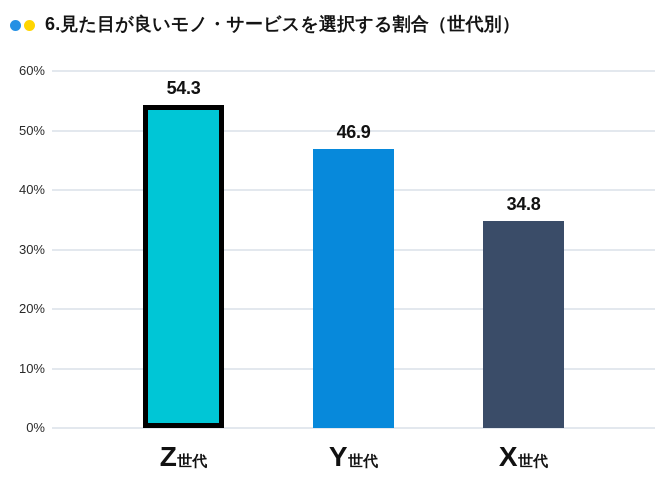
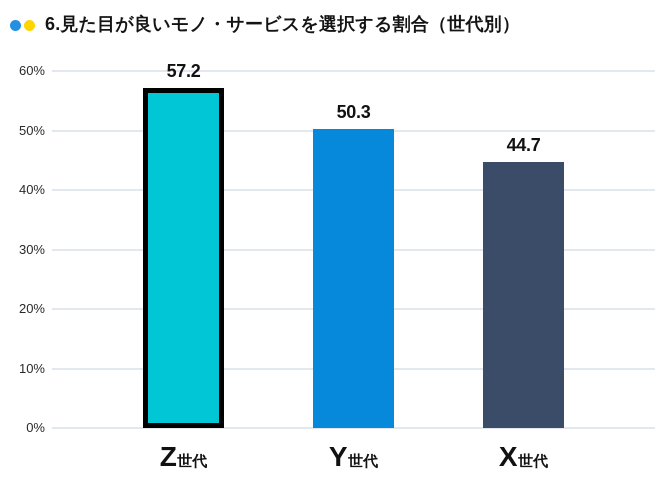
Z世代: 54.3 -> 57.2
Y世代: 46.9 -> 50.3
X世代: 34.8 -> 44.7
